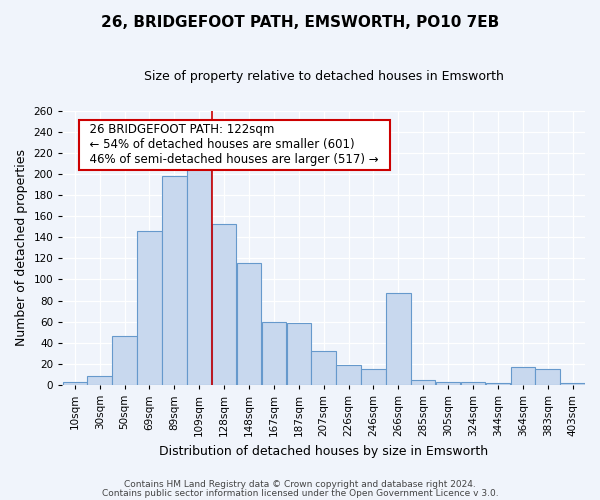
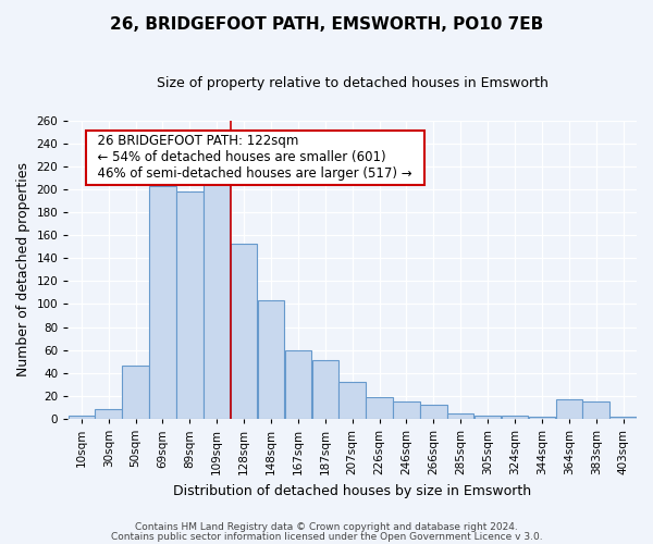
69sqm: 146 -> 203
148sqm: 116 -> 103
187sqm: 59 -> 51
266sqm: 87 -> 12
